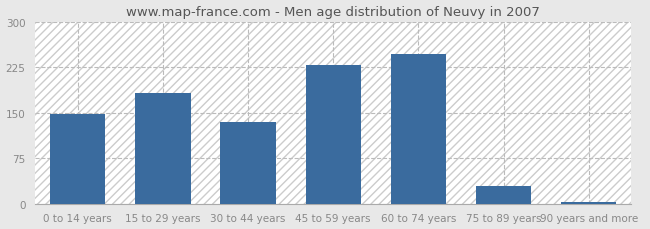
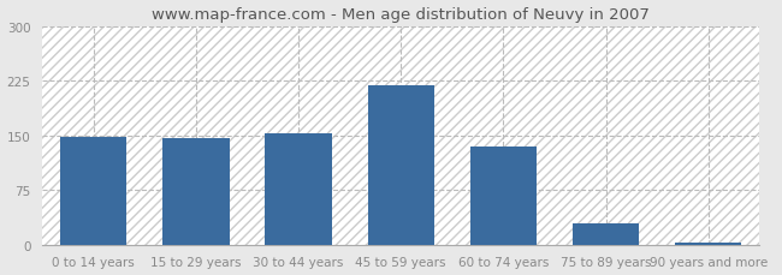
15 to 29 years: 182 -> 146
30 to 44 years: 134 -> 153
45 to 59 years: 228 -> 218
60 to 74 years: 246 -> 135
